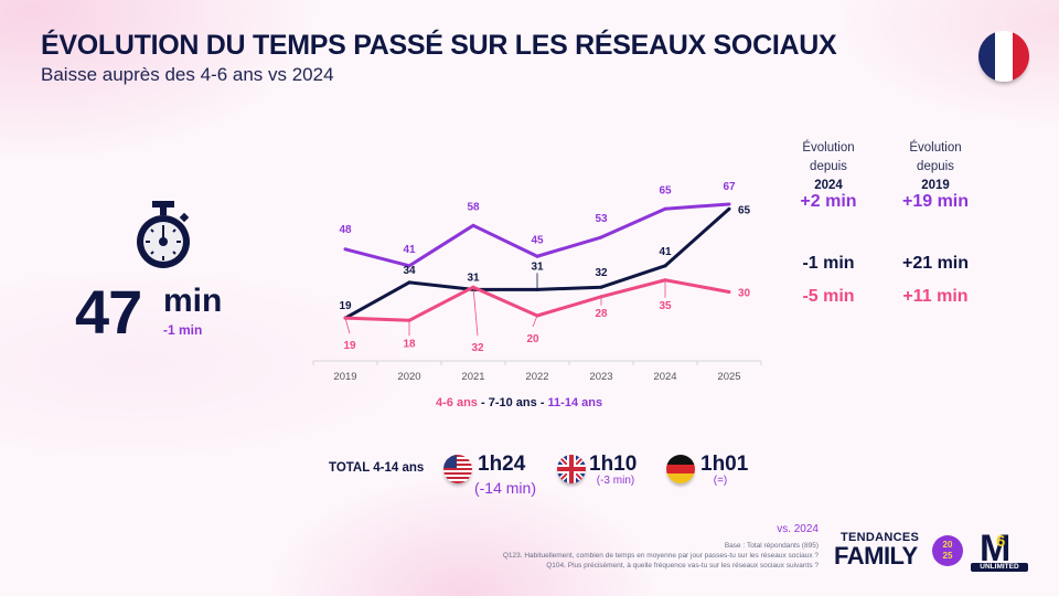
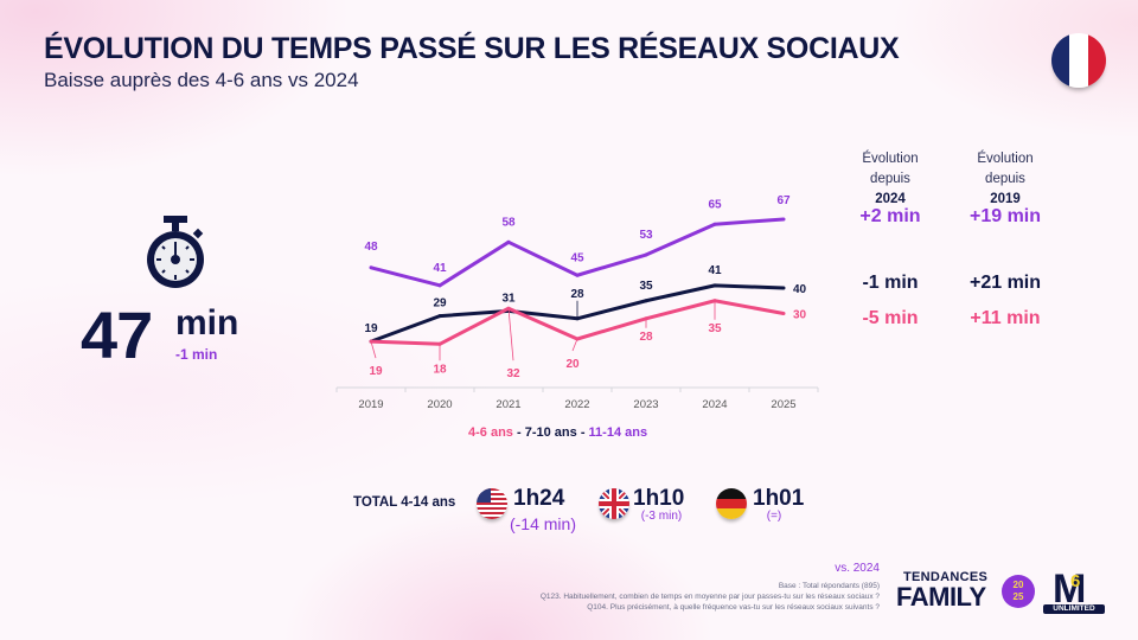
7-10 ans/2020: 34 -> 29
7-10 ans/2022: 31 -> 28
7-10 ans/2023: 32 -> 35
7-10 ans/2025: 65 -> 40
